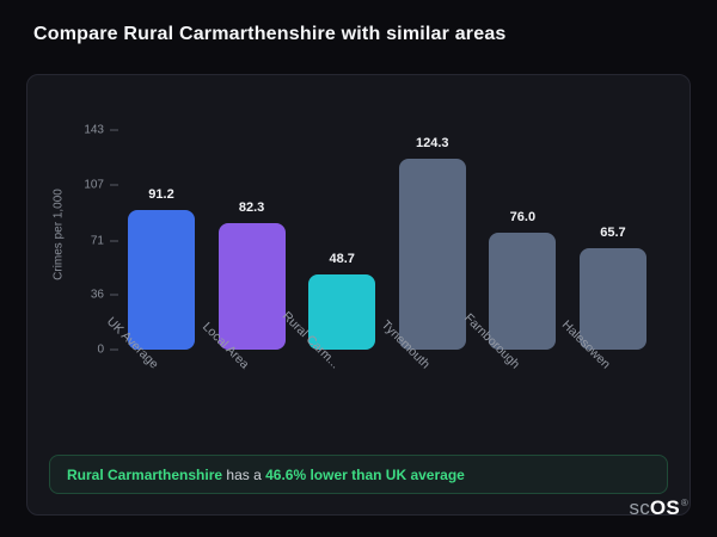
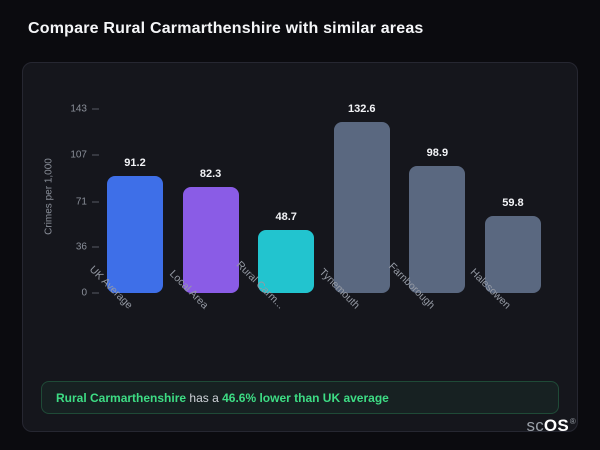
Tynemouth: 124.3 -> 132.6
Farnborough: 76.0 -> 98.9
Halesowen: 65.7 -> 59.8
